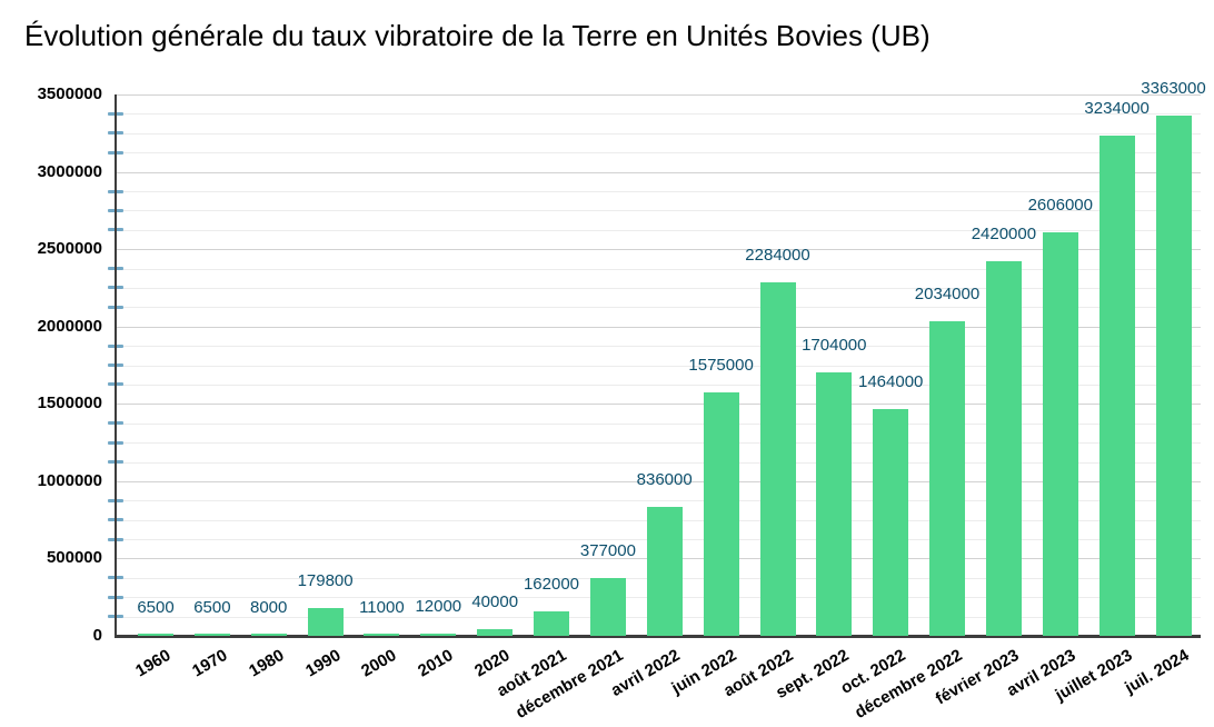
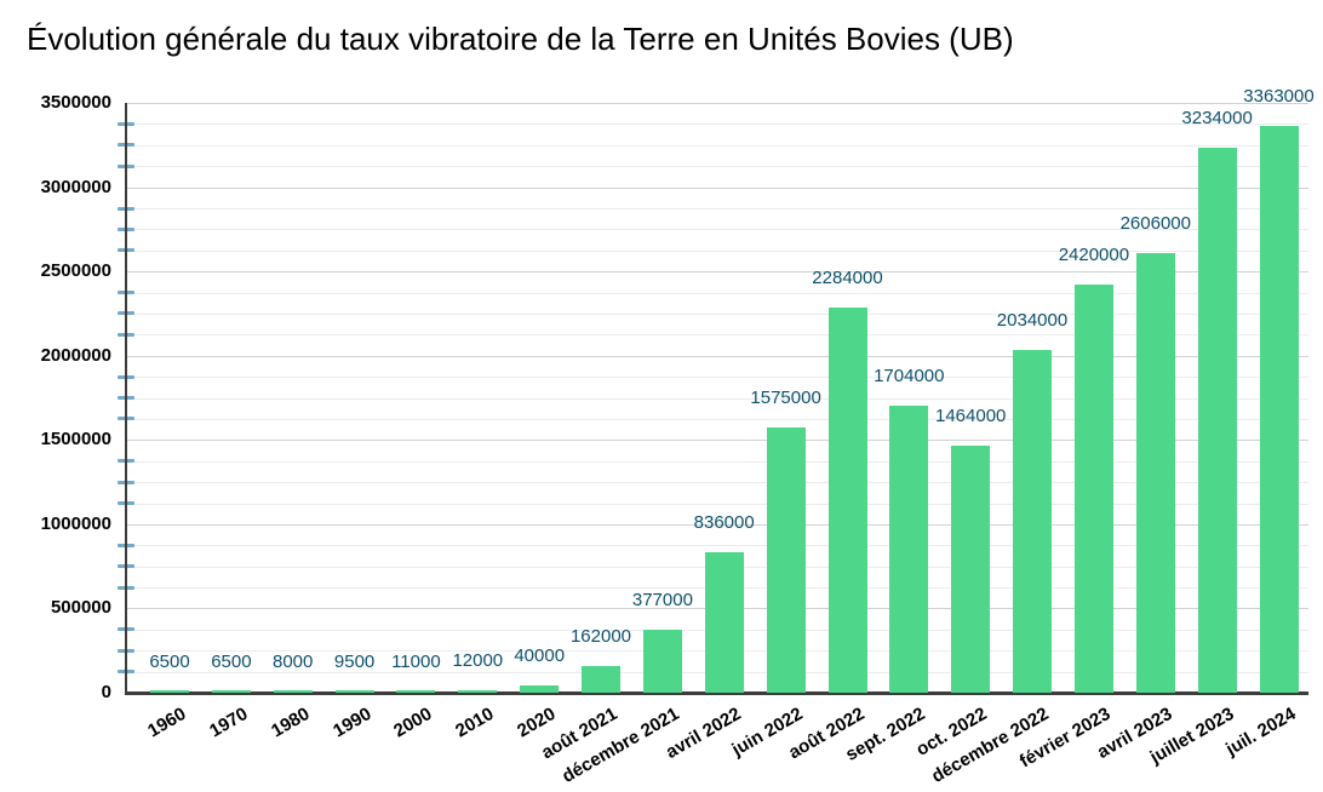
1990: 179800 -> 9500
